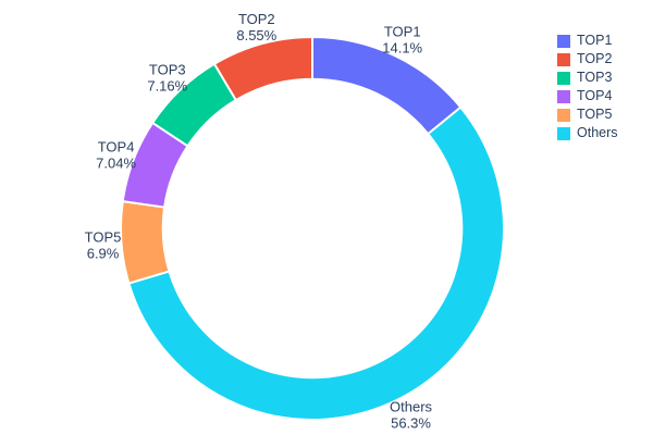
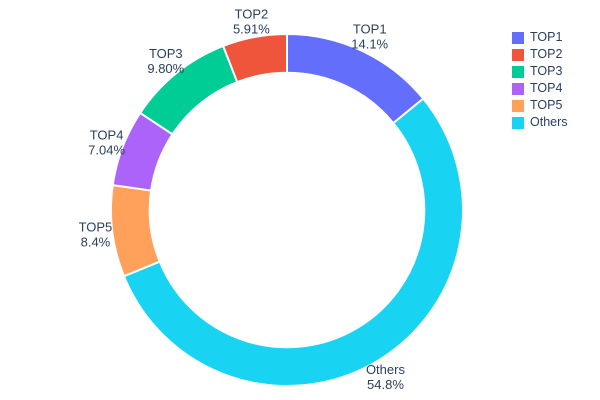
TOP2: 8.55% -> 5.91%
TOP3: 7.16% -> 9.80%
TOP5: 6.9% -> 8.4%
Others: 56.3% -> 54.8%
